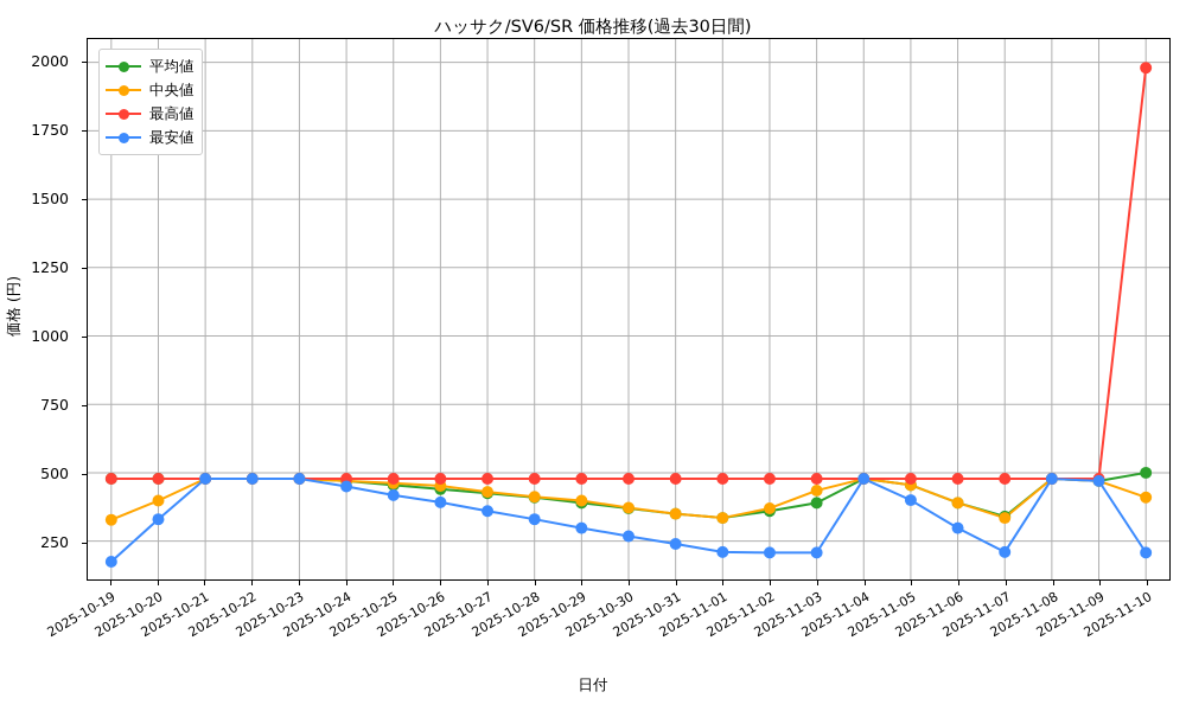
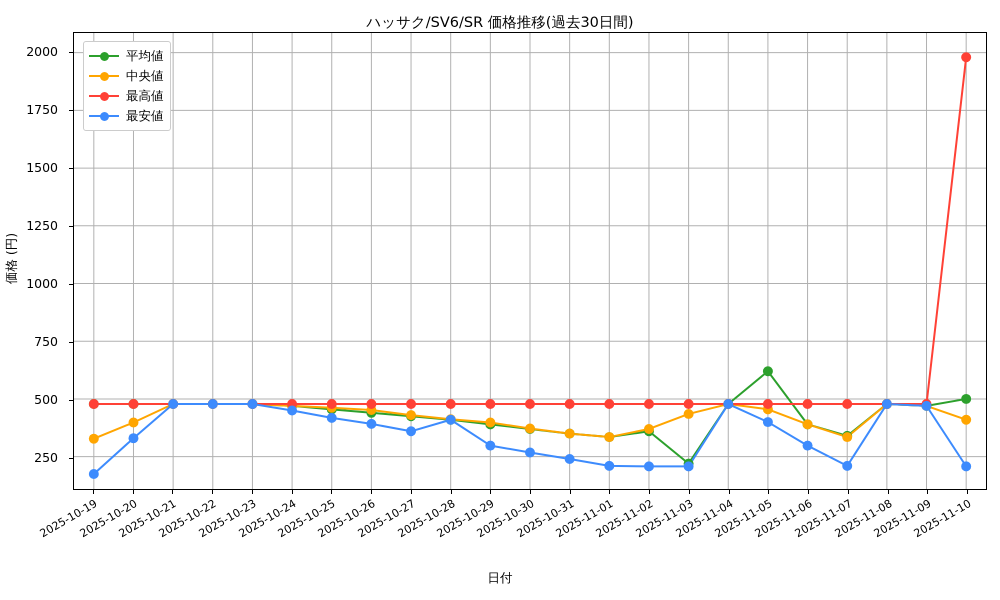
最安値/2025-10-28: 330 -> 410
平均値/2025-11-03: 390 -> 220
平均値/2025-11-05: 460 -> 620
